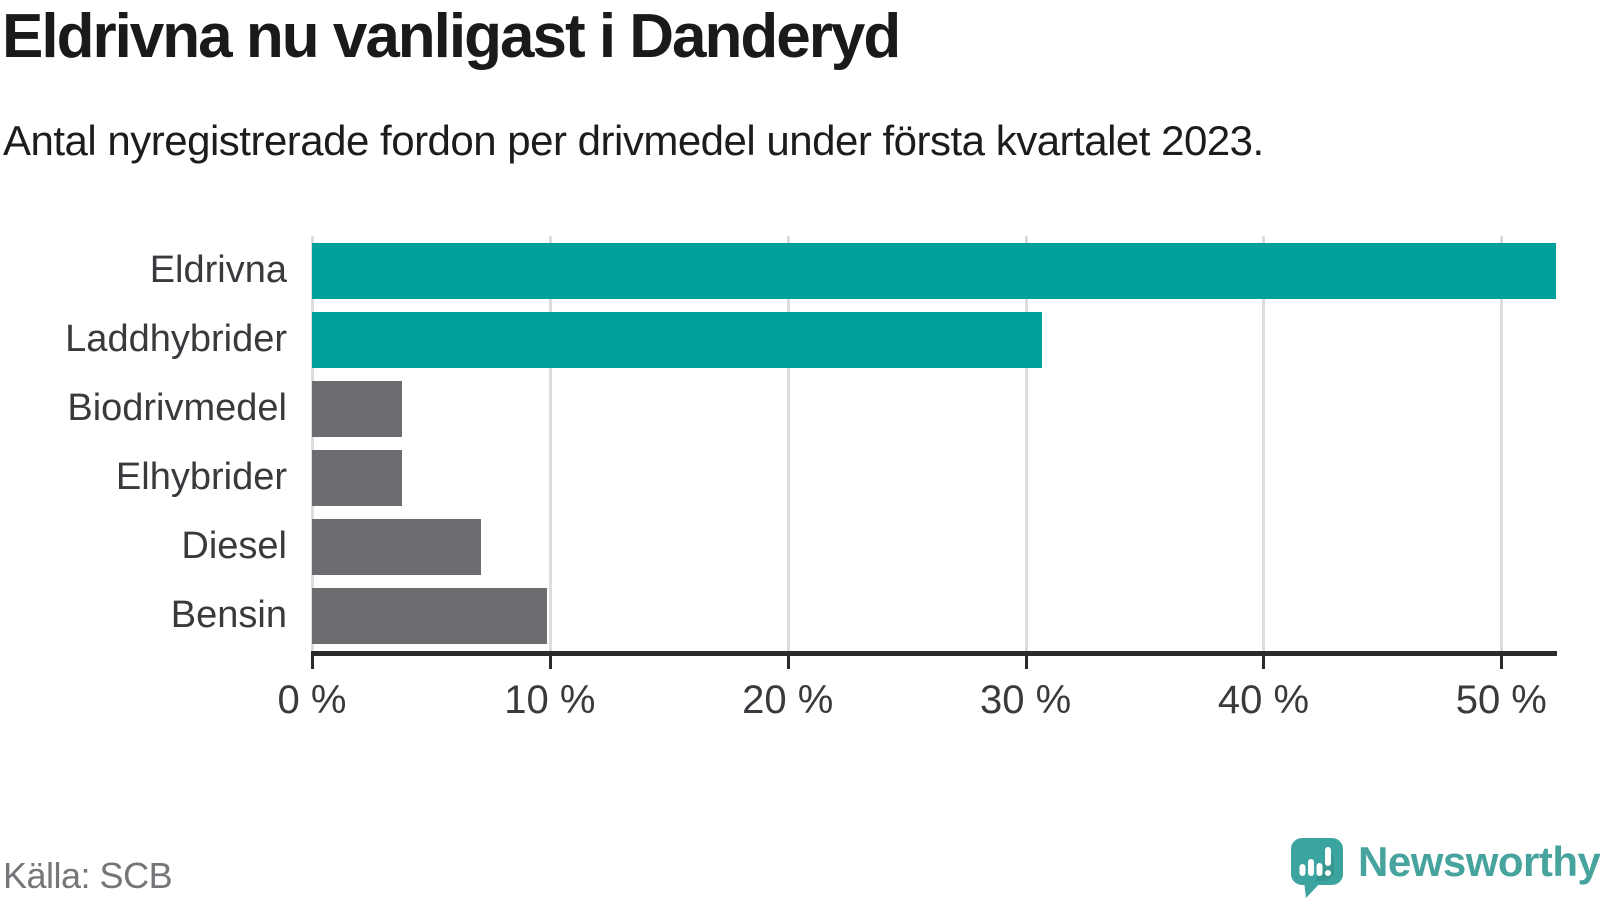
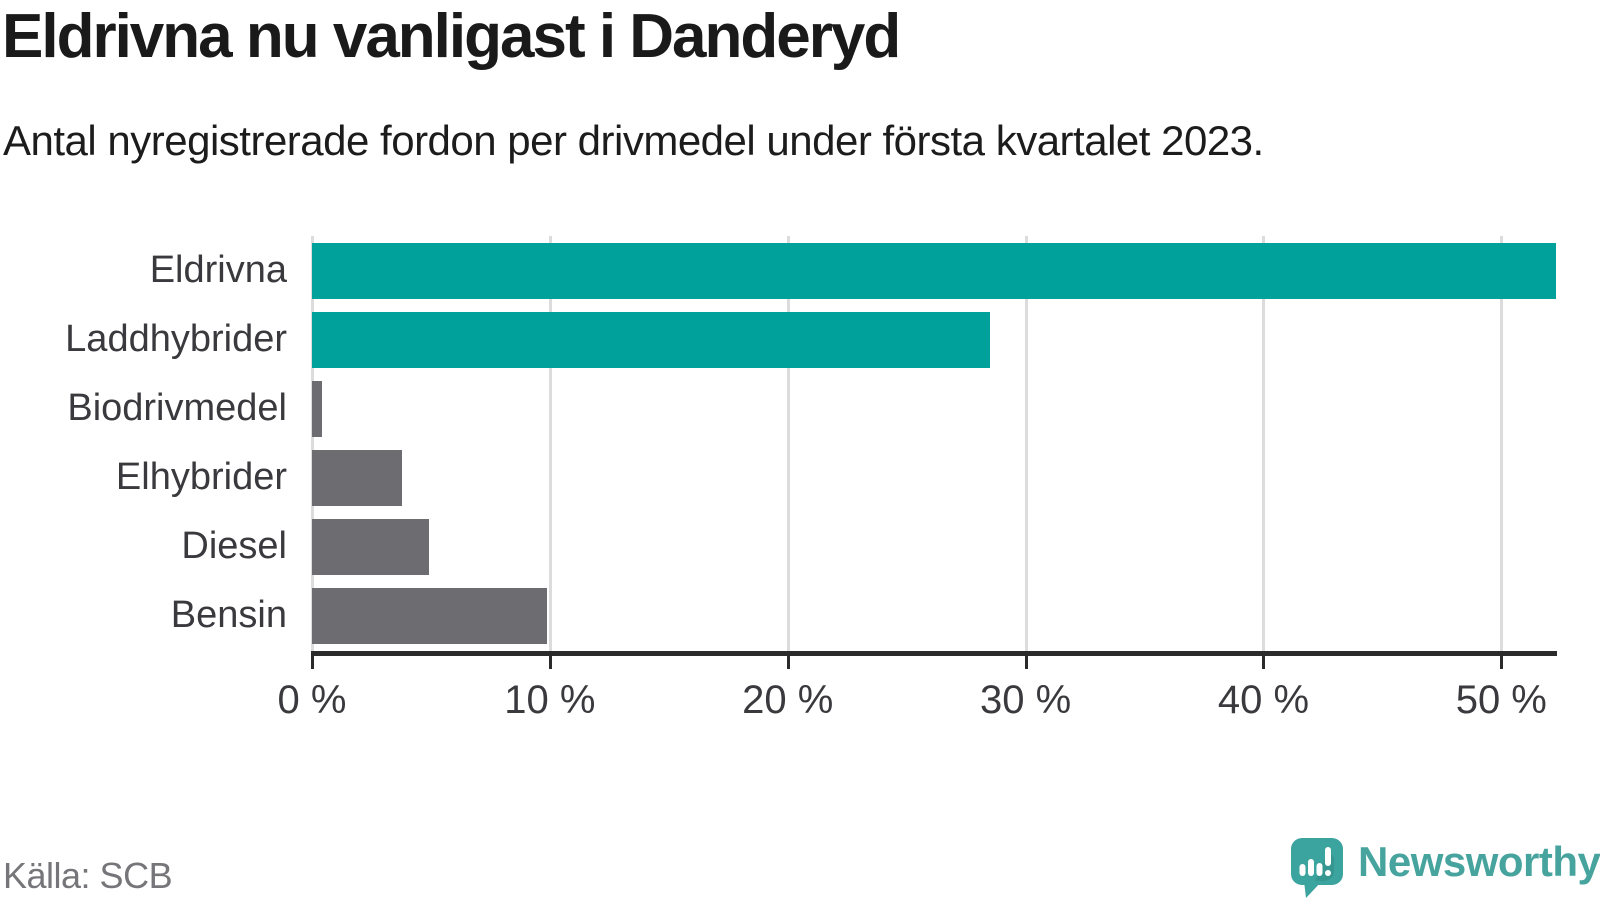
Laddhybrider: 30.7% -> 28.5%
Biodrivmedel: 3.8% -> 0.4%
Diesel: 7.1% -> 4.9%
